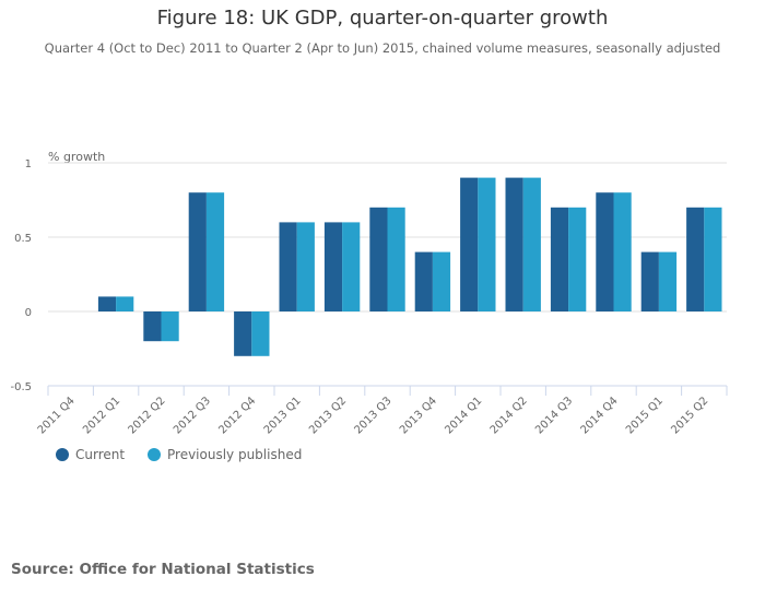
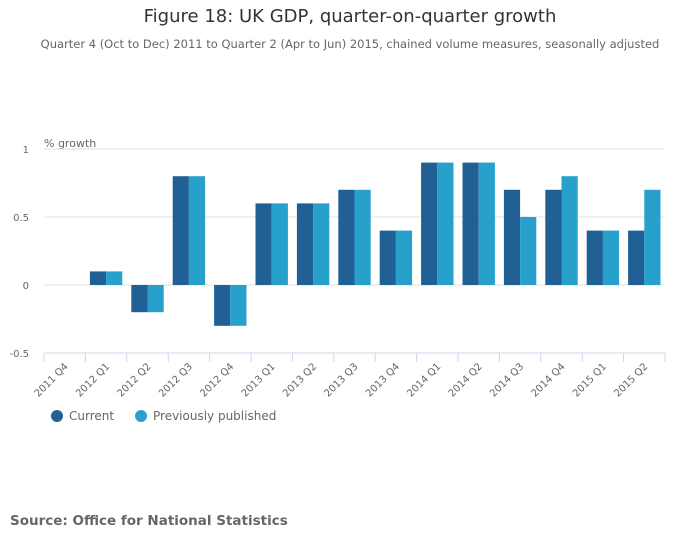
Previously published/2014 Q3: 0.7 -> 0.5
Current/2014 Q4: 0.8 -> 0.7
Current/2015 Q2: 0.7 -> 0.4
